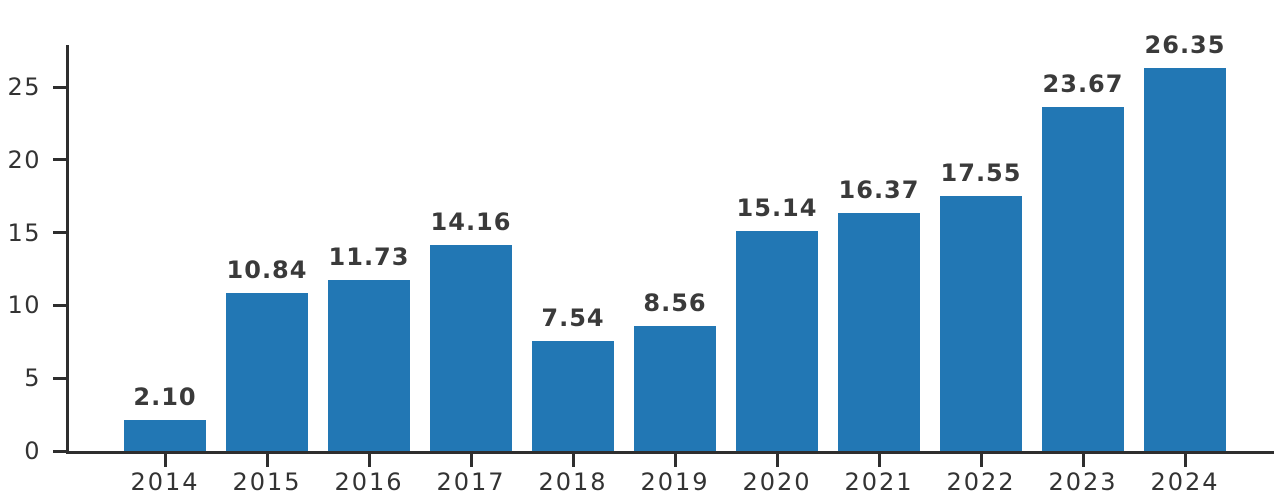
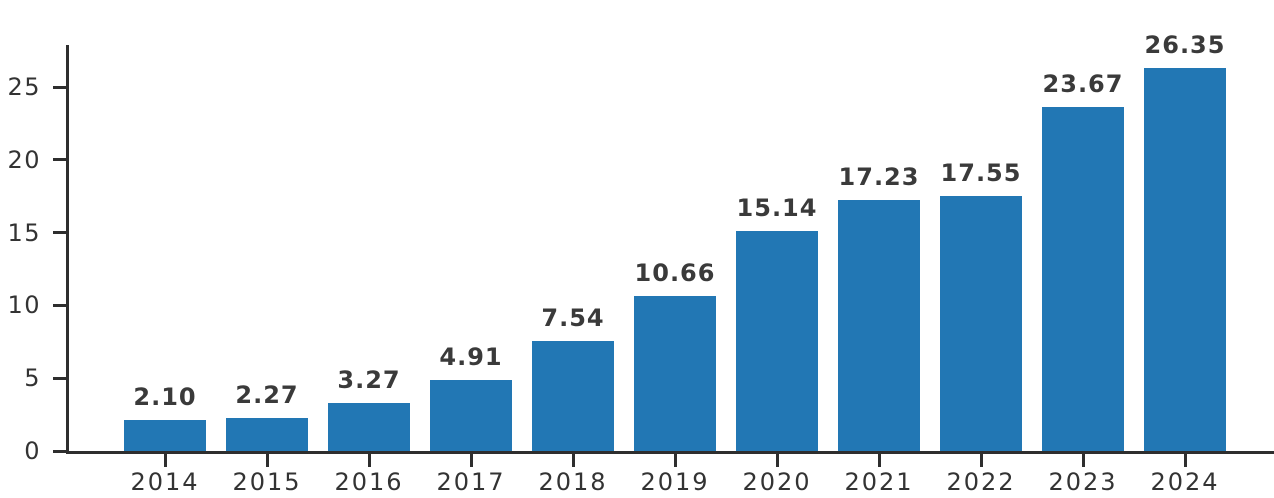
2015: 10.84 -> 2.27
2016: 11.73 -> 3.27
2017: 14.16 -> 4.91
2019: 8.56 -> 10.66
2021: 16.37 -> 17.23
